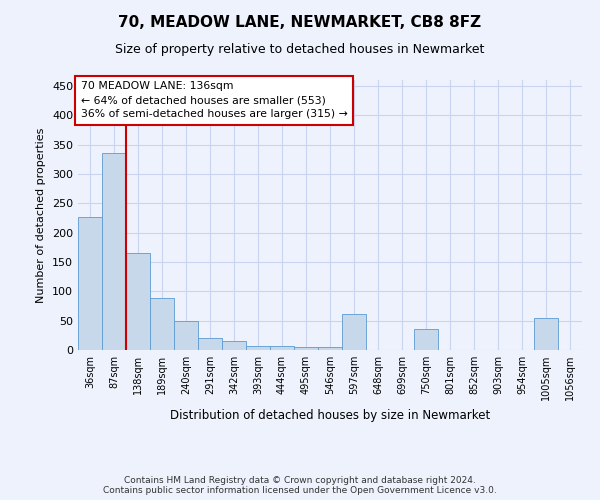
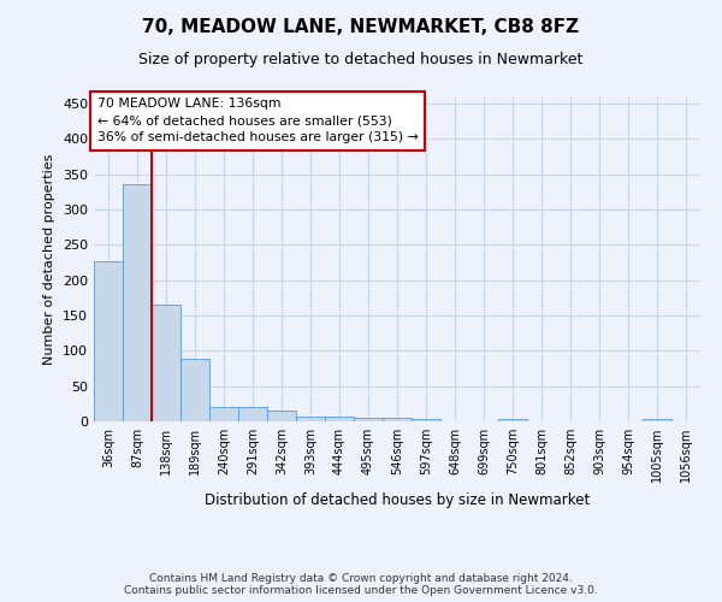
240sqm: 50 -> 21
597sqm: 62 -> 4
750sqm: 36 -> 4
1005sqm: 54 -> 4
